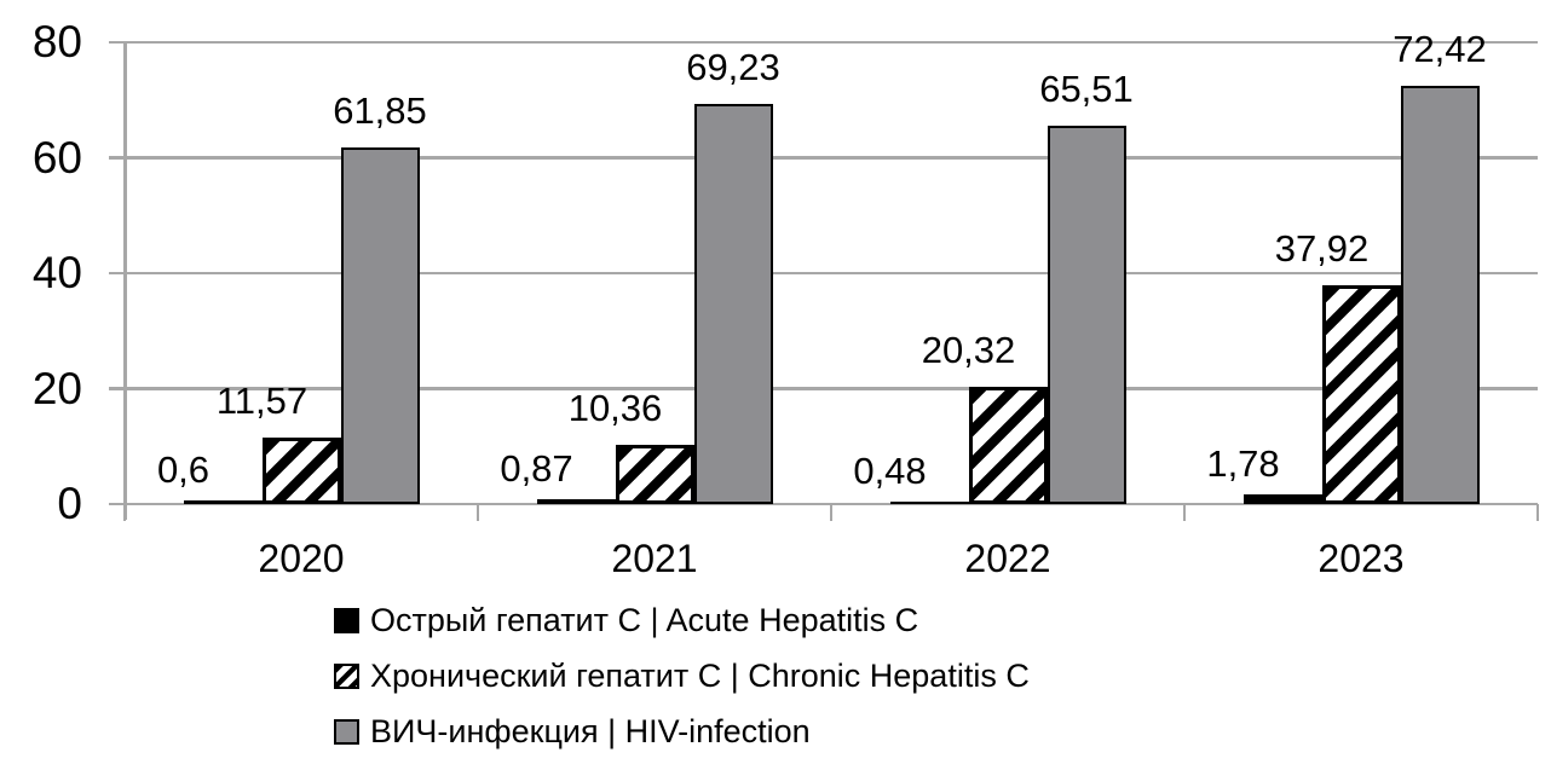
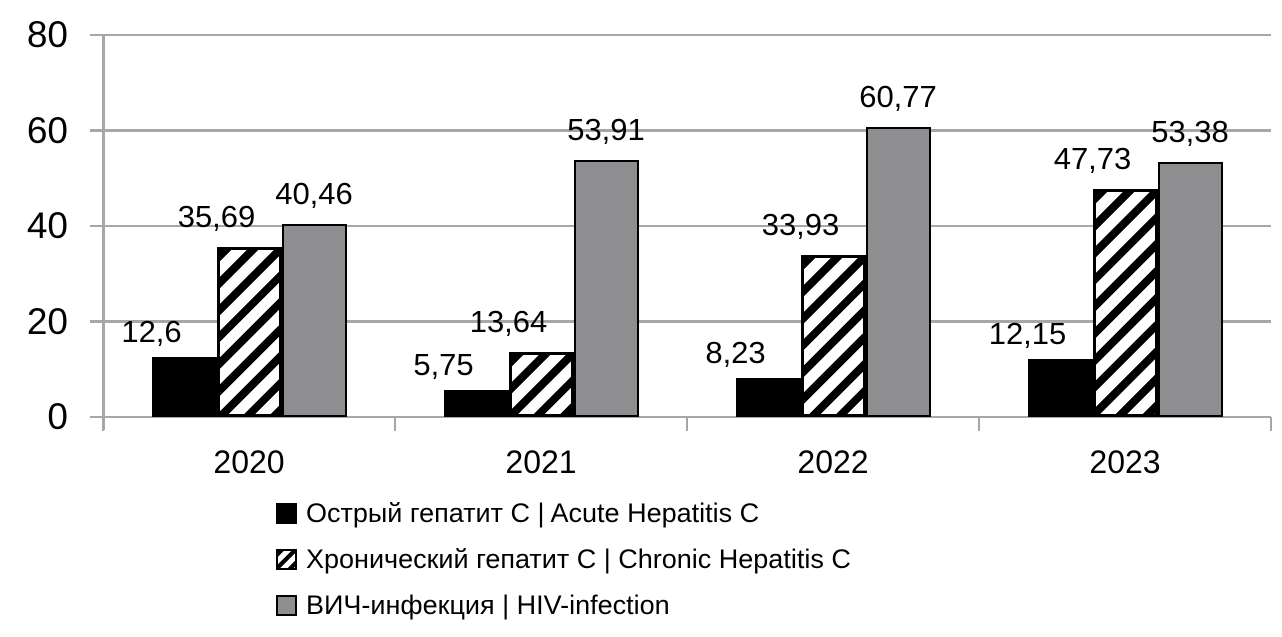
Острый гепатит C | Acute Hepatitis C/2020: 0,6 -> 12,6
Хронический гепатит C | Chronic Hepatitis C/2020: 11,57 -> 35,69
ВИЧ-инфекция | HIV-infection/2020: 61,85 -> 40,46
Острый гепатит C | Acute Hepatitis C/2021: 0,87 -> 5,75
Хронический гепатит C | Chronic Hepatitis C/2021: 10,36 -> 13,64
ВИЧ-инфекция | HIV-infection/2021: 69,23 -> 53,91
Острый гепатит C | Acute Hepatitis C/2022: 0,48 -> 8,23
Хронический гепатит C | Chronic Hepatitis C/2022: 20,32 -> 33,93
ВИЧ-инфекция | HIV-infection/2022: 65,51 -> 60,77
Острый гепатит C | Acute Hepatitis C/2023: 1,78 -> 12,15
Хронический гепатит C | Chronic Hepatitis C/2023: 37,92 -> 47,73
ВИЧ-инфекция | HIV-infection/2023: 72,42 -> 53,38
